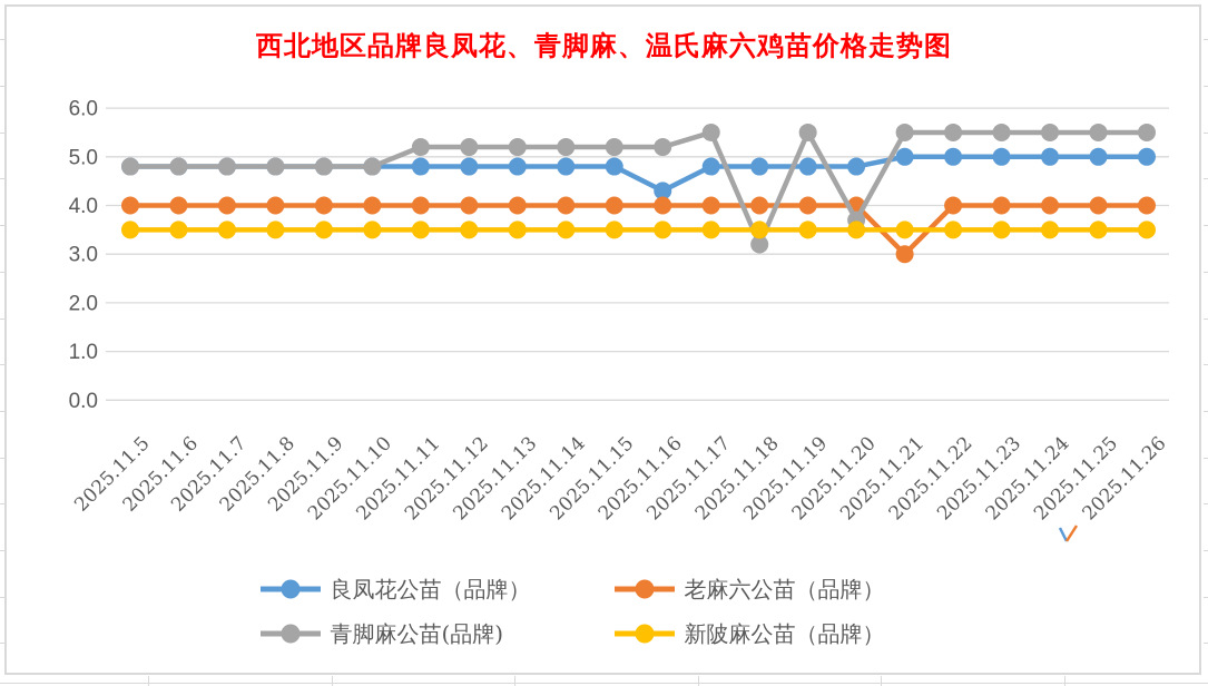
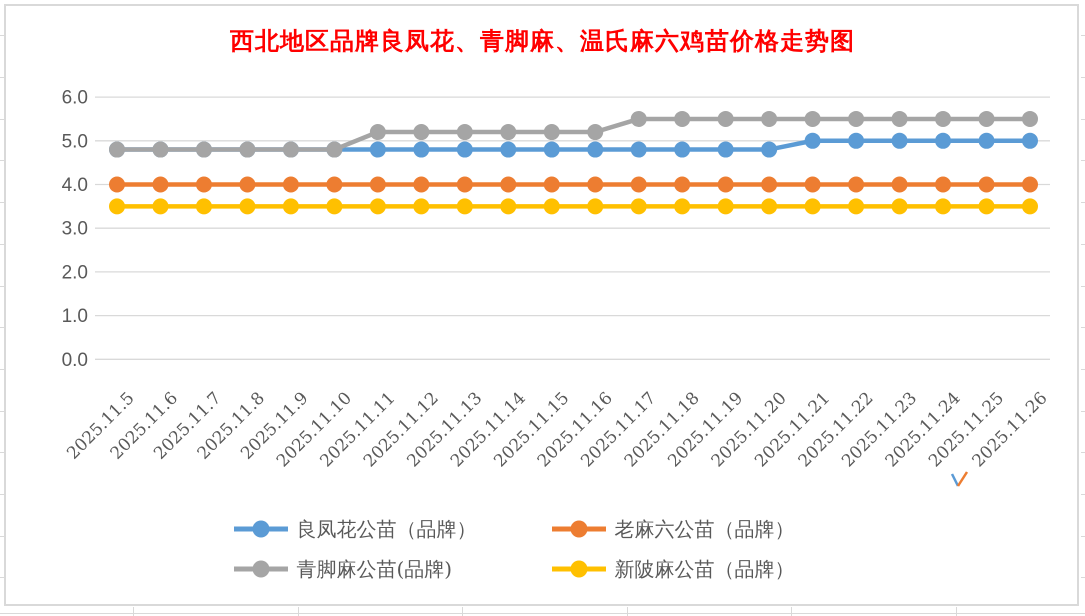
良凤花公苗（品牌）/2025.11.16: 4.3 -> 4.8
青脚麻公苗(品牌)/2025.11.18: 3.2 -> 5.5
青脚麻公苗(品牌)/2025.11.20: 3.7 -> 5.5
老麻六公苗（品牌）/2025.11.21: 3 -> 4
